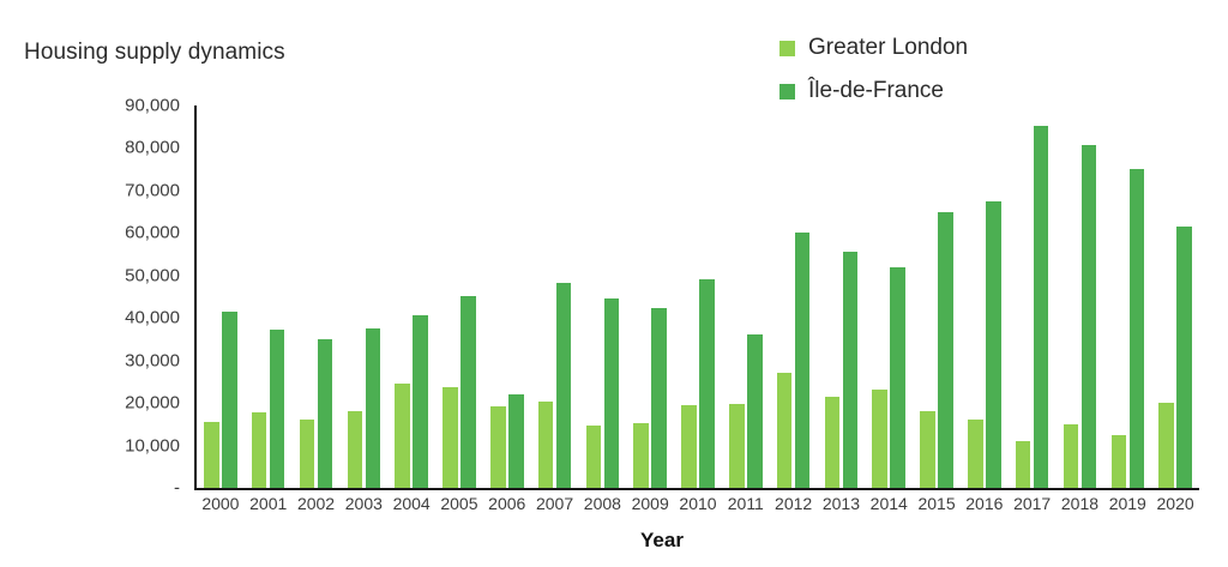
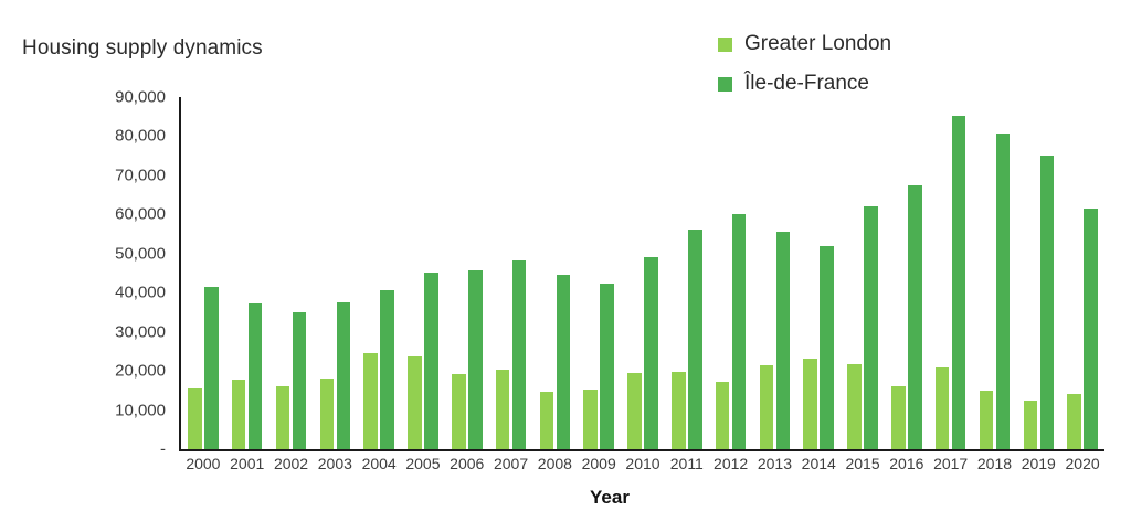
Île-de-France/2006: 22000 -> 46000
Île-de-France/2011: 36000 -> 56000
Greater London/2012: 27000 -> 17000
Greater London/2015: 18000 -> 22000
Île-de-France/2015: 65000 -> 62000
Greater London/2017: 11000 -> 21000
Greater London/2020: 20000 -> 14000
